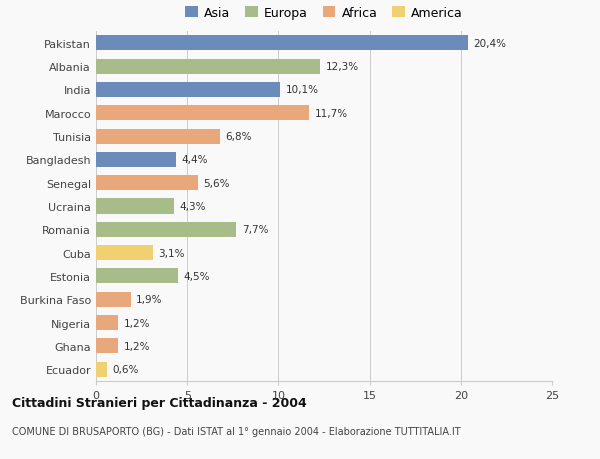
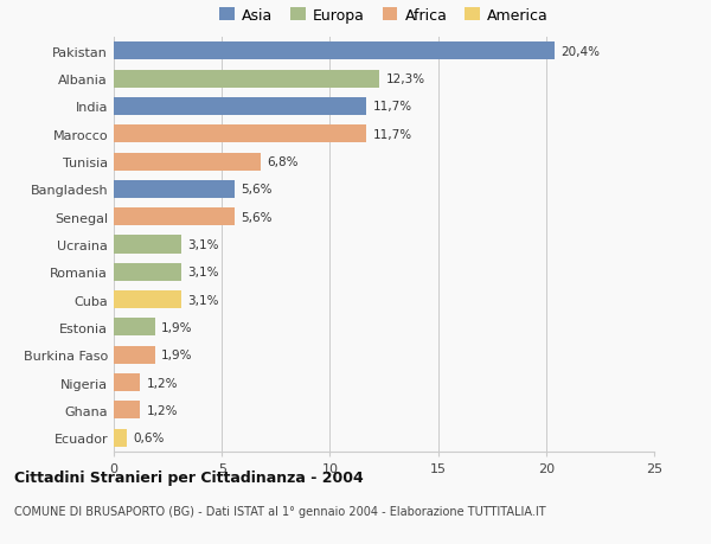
India: 10,1% -> 11,7%
Bangladesh: 4,4% -> 5,6%
Ucraina: 4,3% -> 3,1%
Romania: 7,7% -> 3,1%
Estonia: 4,5% -> 1,9%
